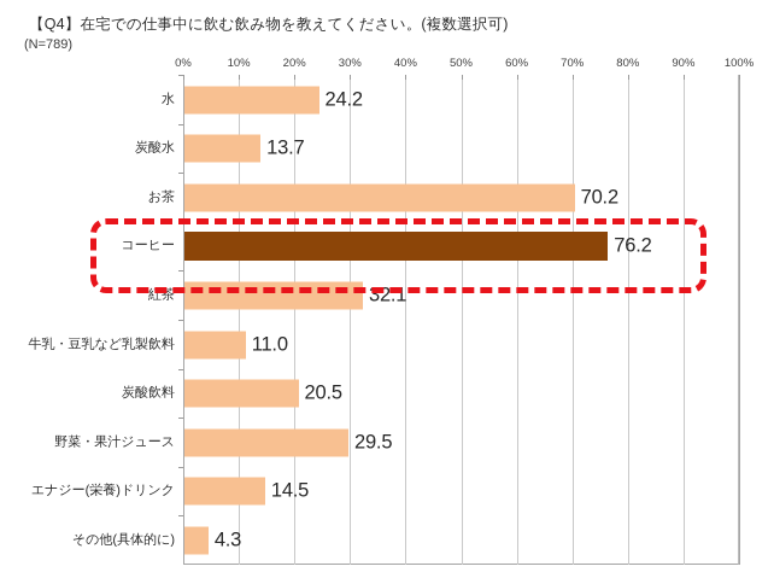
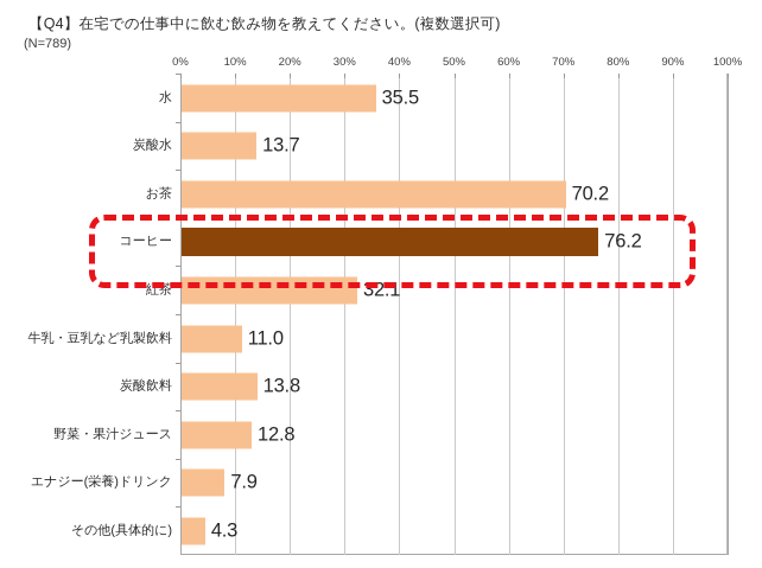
水: 24.2 -> 35.5
炭酸飲料: 20.5 -> 13.8
野菜・果汁ジュース: 29.5 -> 12.8
エナジー(栄養)ドリンク: 14.5 -> 7.9
